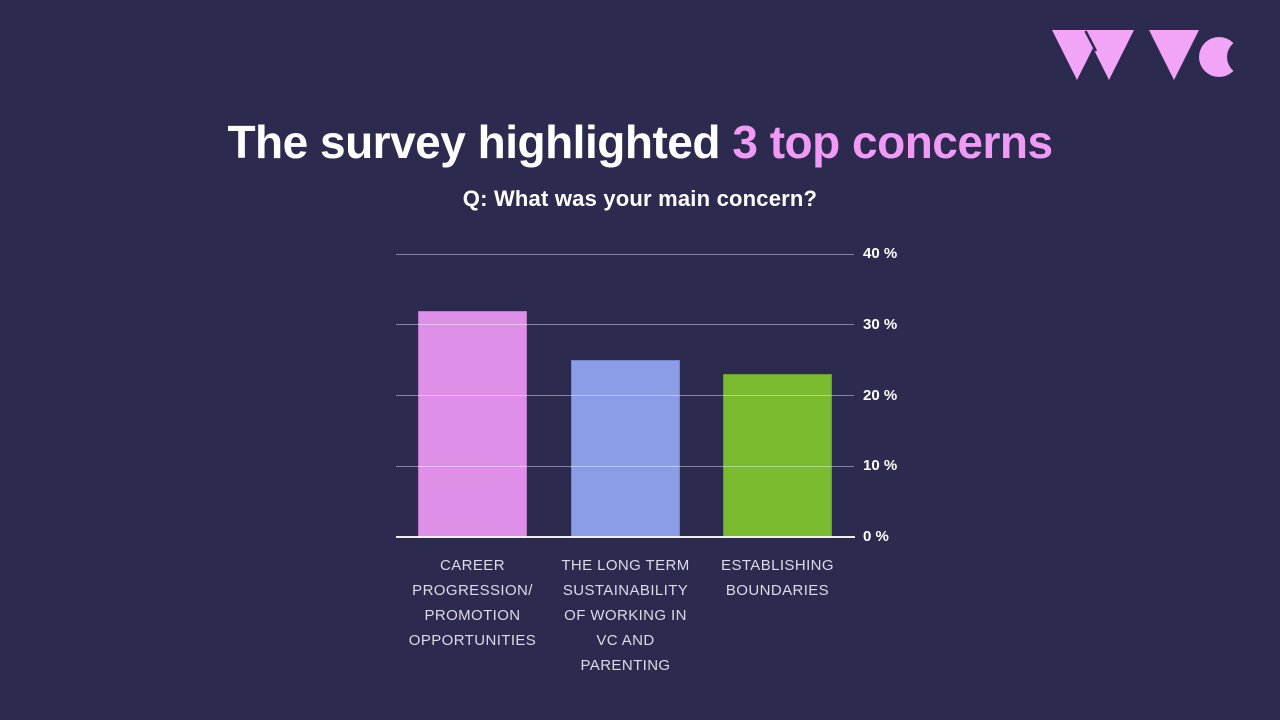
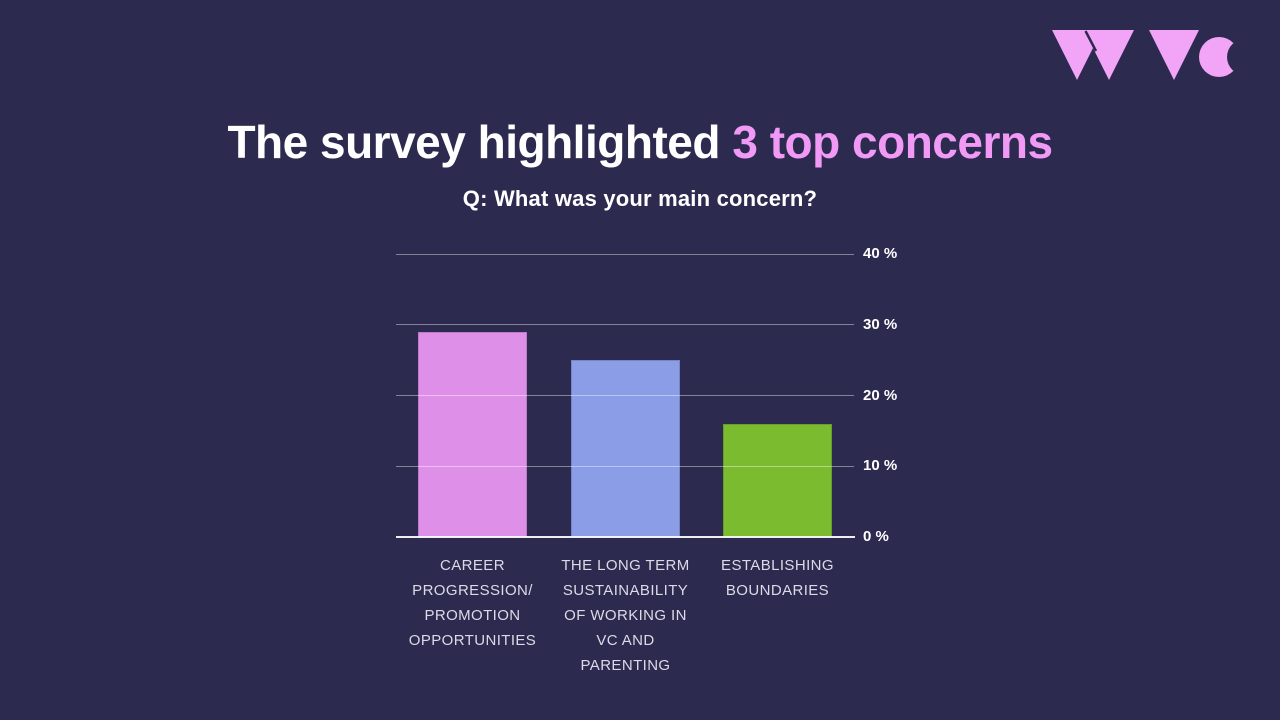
CAREER PROGRESSION/ PROMOTION OPPORTUNITIES: 32% -> 29%
ESTABLISHING BOUNDARIES: 23% -> 16%
